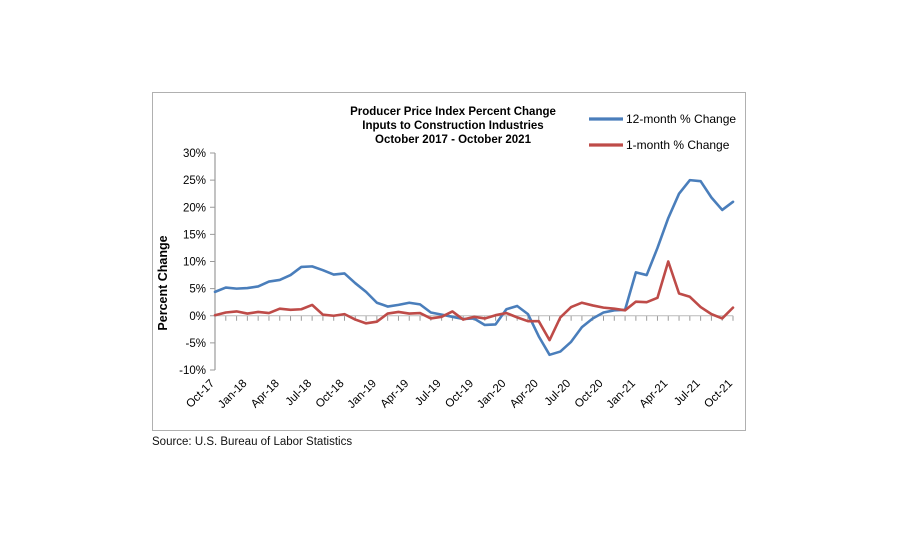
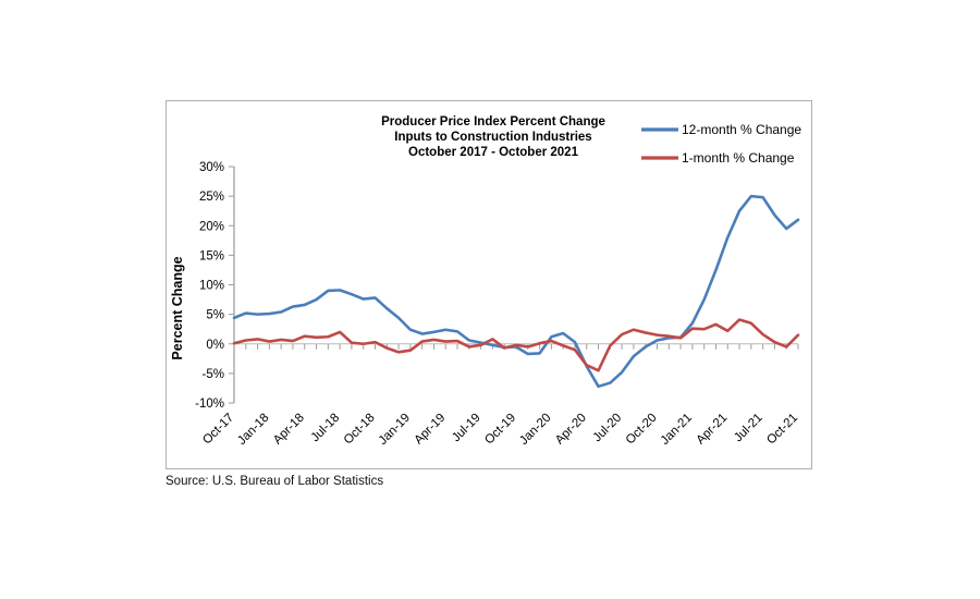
1-month % Change/Apr-20: -1% -> -4%
12-month % Change/Jan-21: 8% -> 4%
1-month % Change/Apr-21: 10% -> 2%
